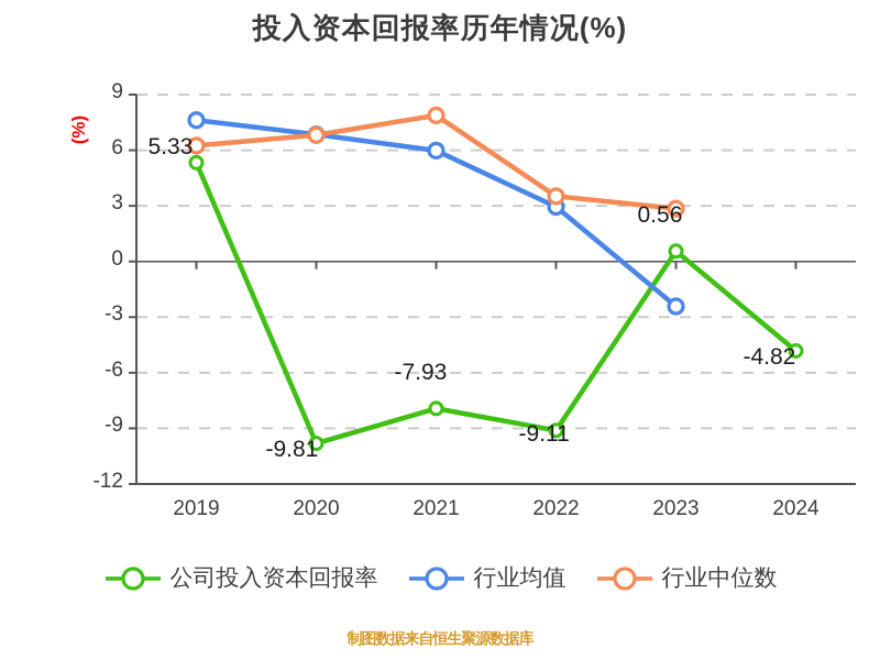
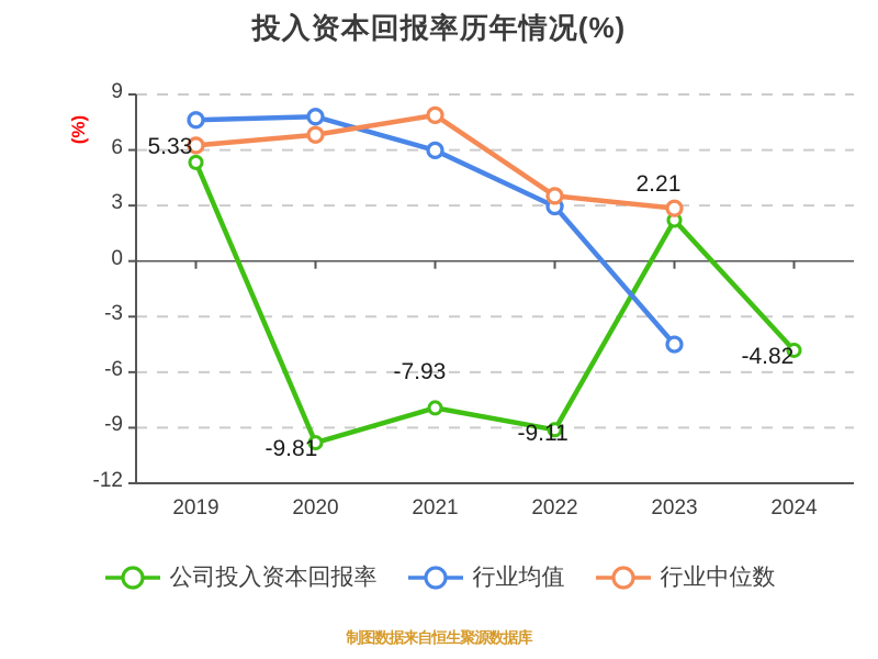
行业均值/2020: 6.8 -> 7.8
公司投入资本回报率/2023: 0.56 -> 2.21
行业均值/2023: -2.4 -> -4.5
